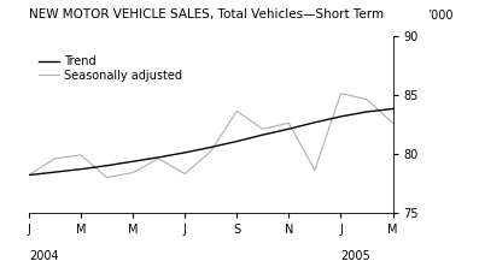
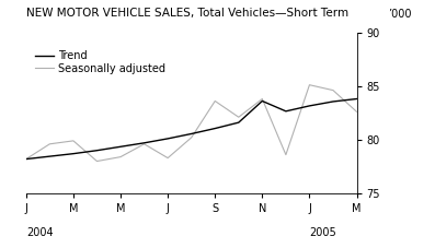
Trend/N: 82.1 -> 83.6
Seasonally adjusted/N: 82.6 -> 83.8
